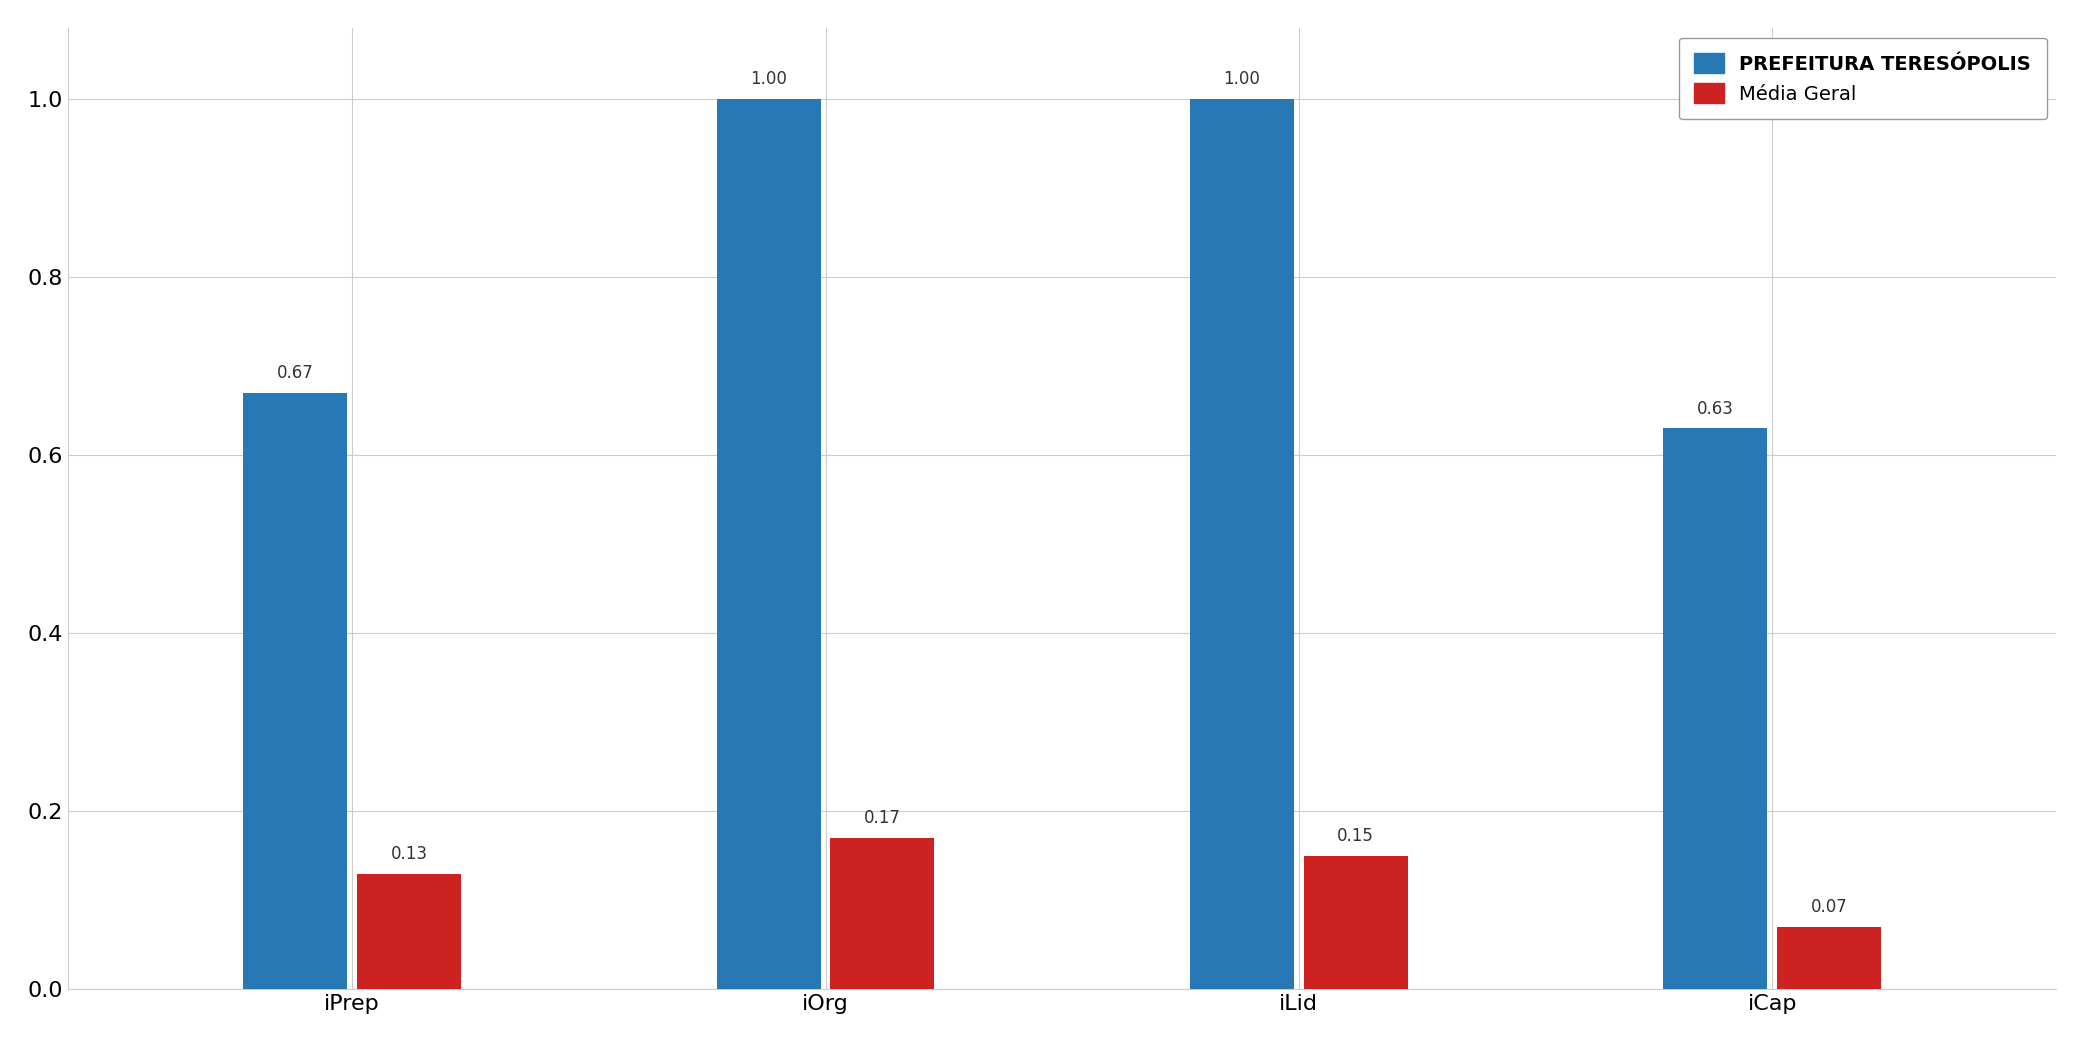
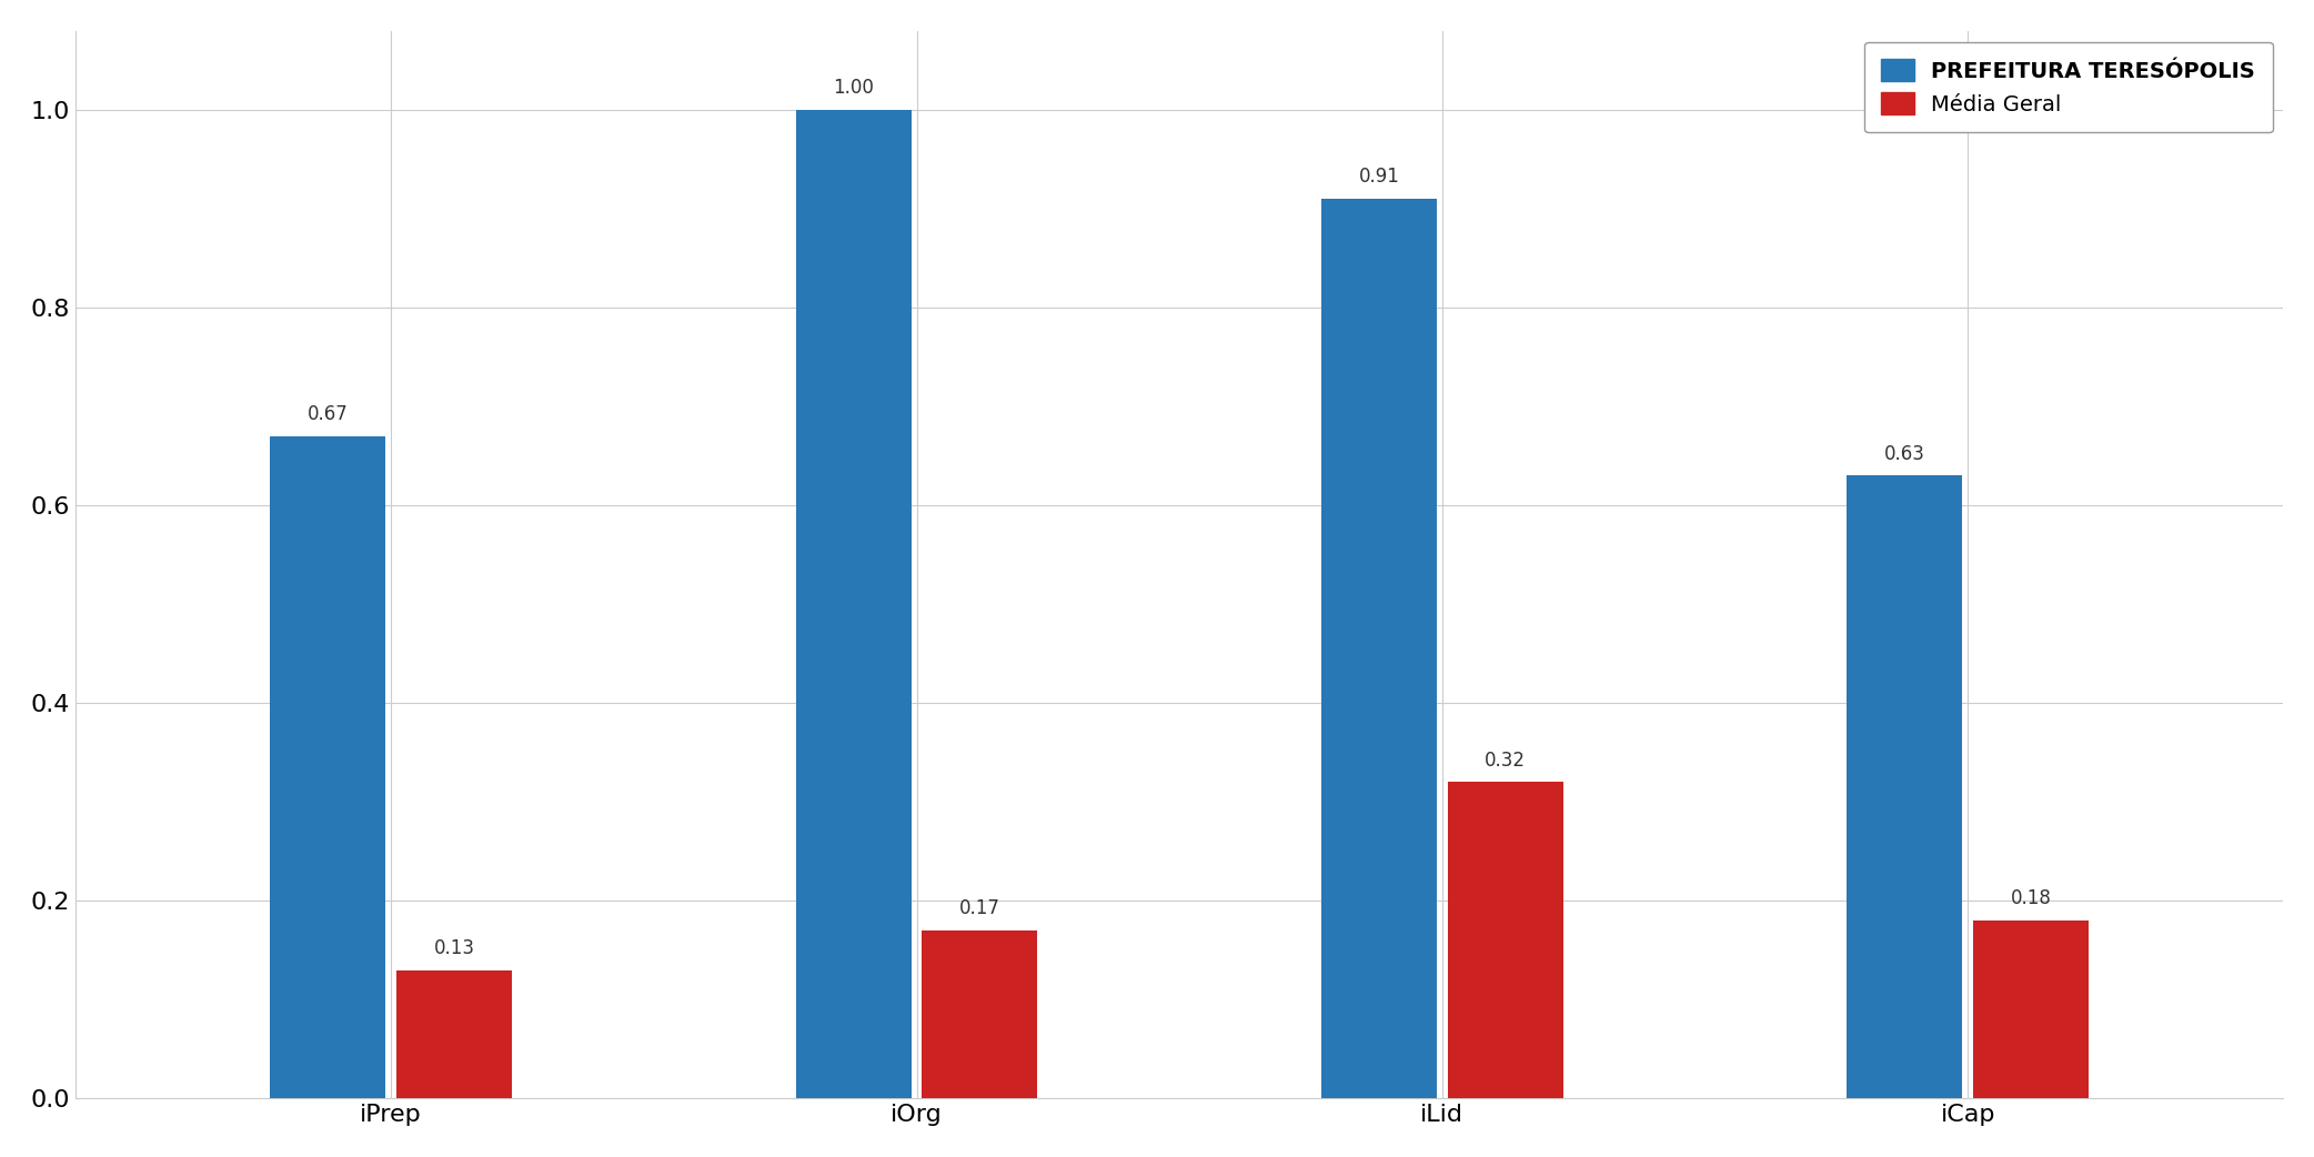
PREFEITURA TERESÓPOLIS/iLid: 1.00 -> 0.91
Média Geral/iLid: 0.15 -> 0.32
Média Geral/iCap: 0.07 -> 0.18
